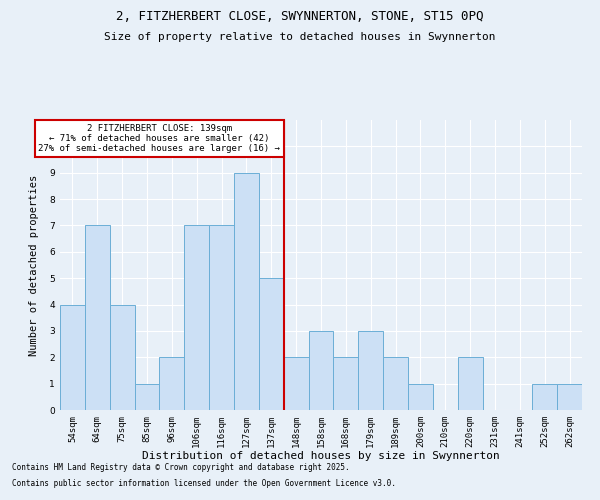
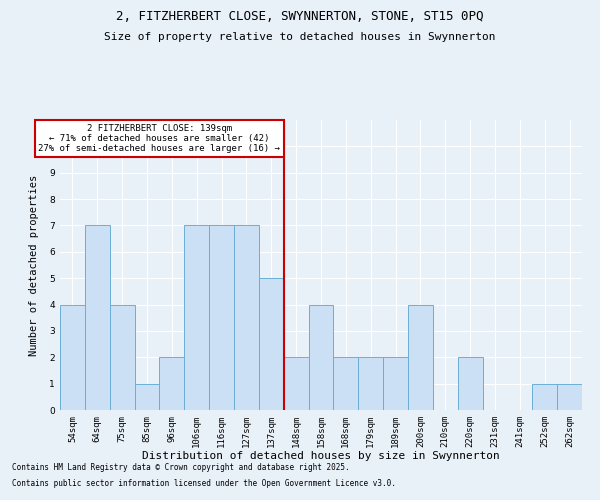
127sqm: 9 -> 7
158sqm: 3 -> 4
179sqm: 3 -> 2
200sqm: 1 -> 4
